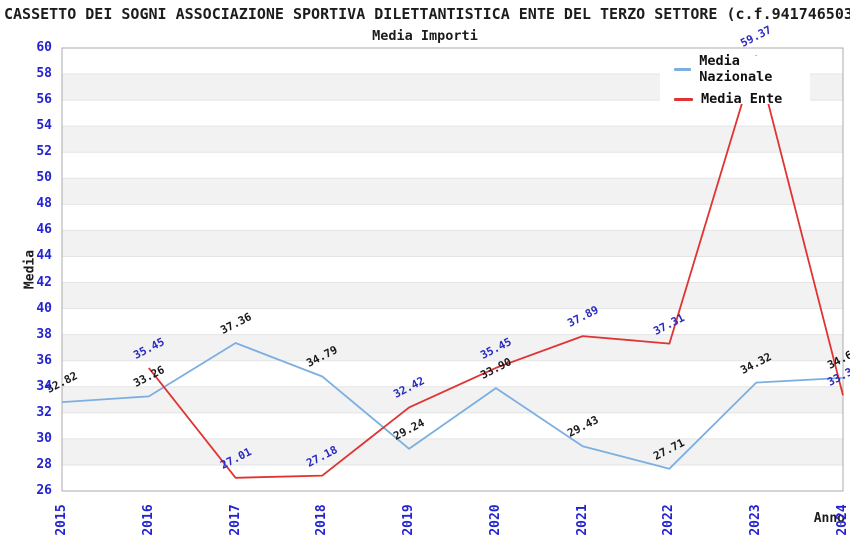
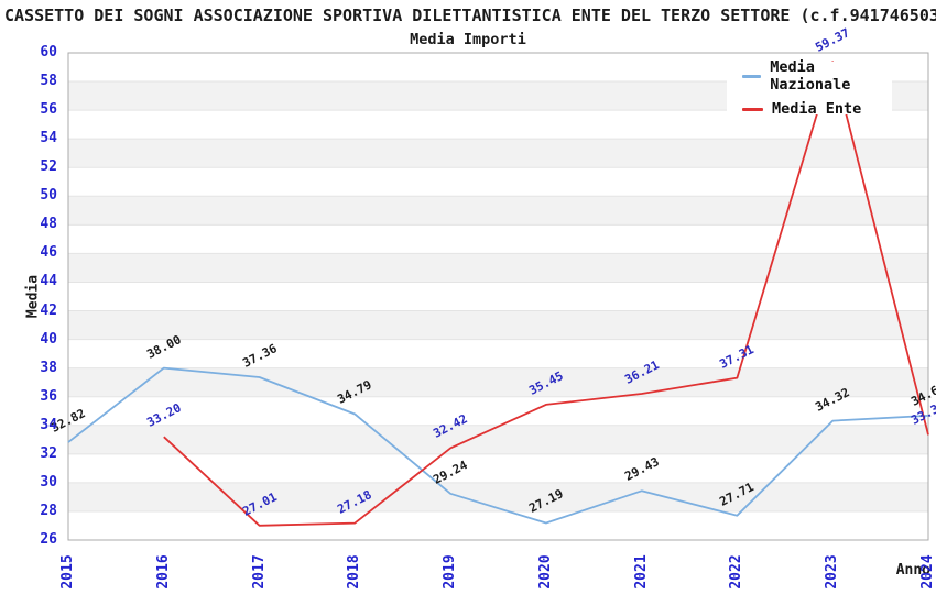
Media Nazionale/2016: 33.26 -> 38.00
Media Ente/2016: 35.45 -> 33.20
Media Nazionale/2020: 33.90 -> 27.19
Media Ente/2021: 37.89 -> 36.21
